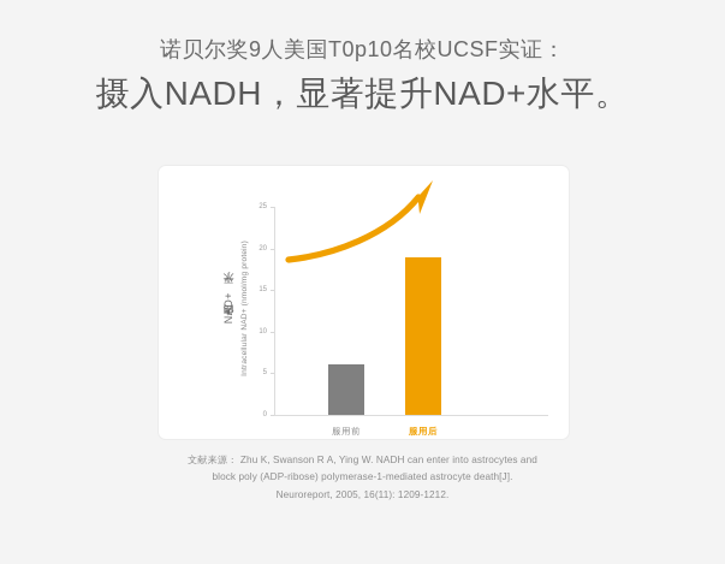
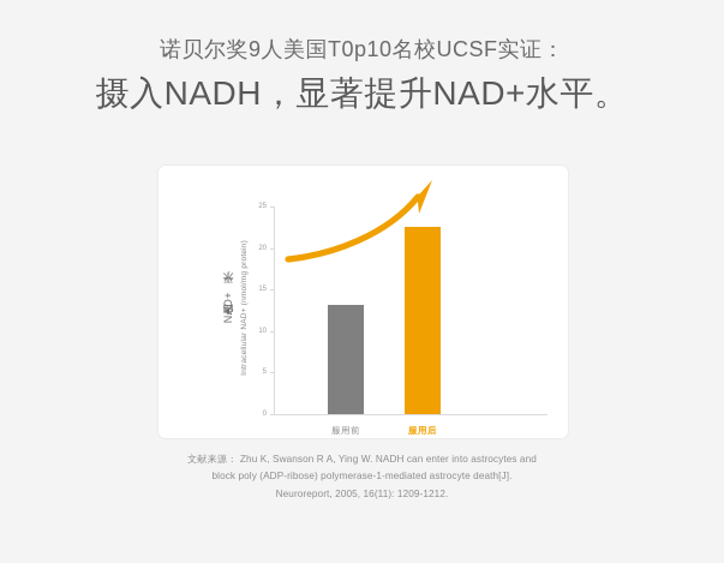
服用前: 6 -> 13
服用后: 19 -> 23
